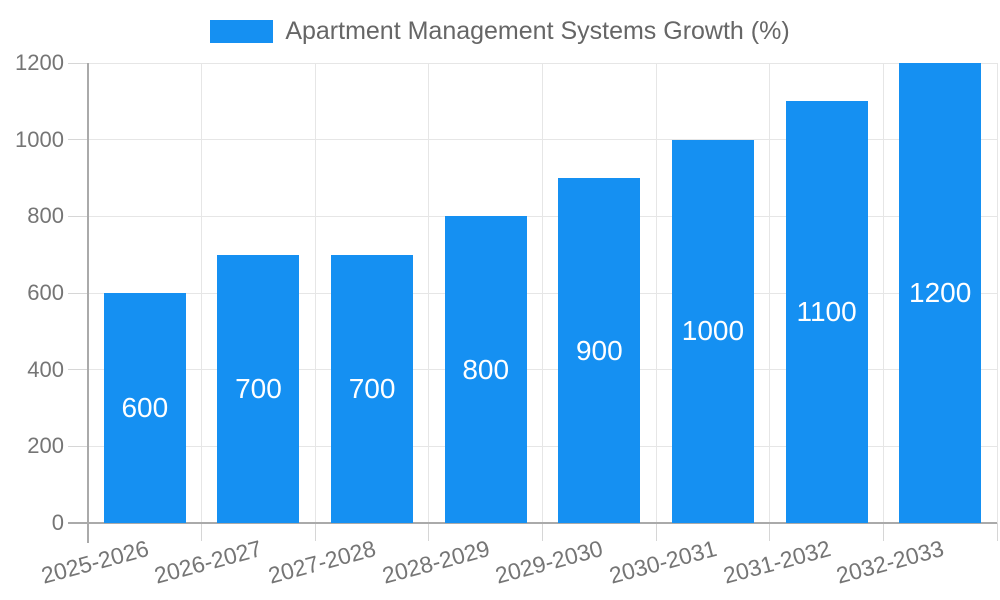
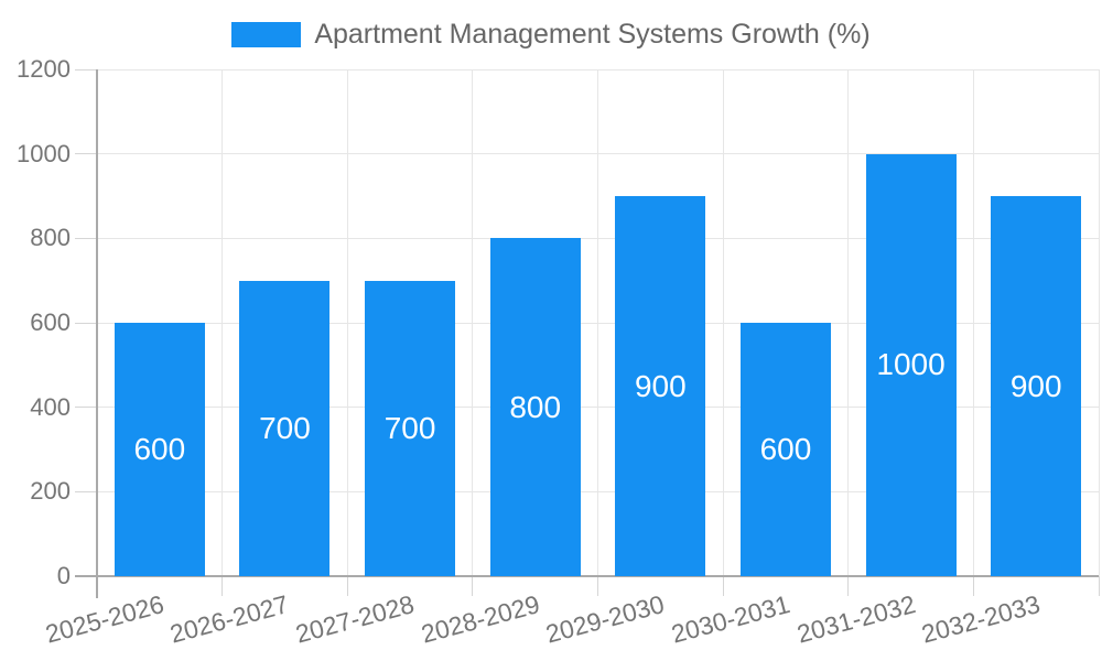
2030-2031: 1000 -> 600
2031-2032: 1100 -> 1000
2032-2033: 1200 -> 900
